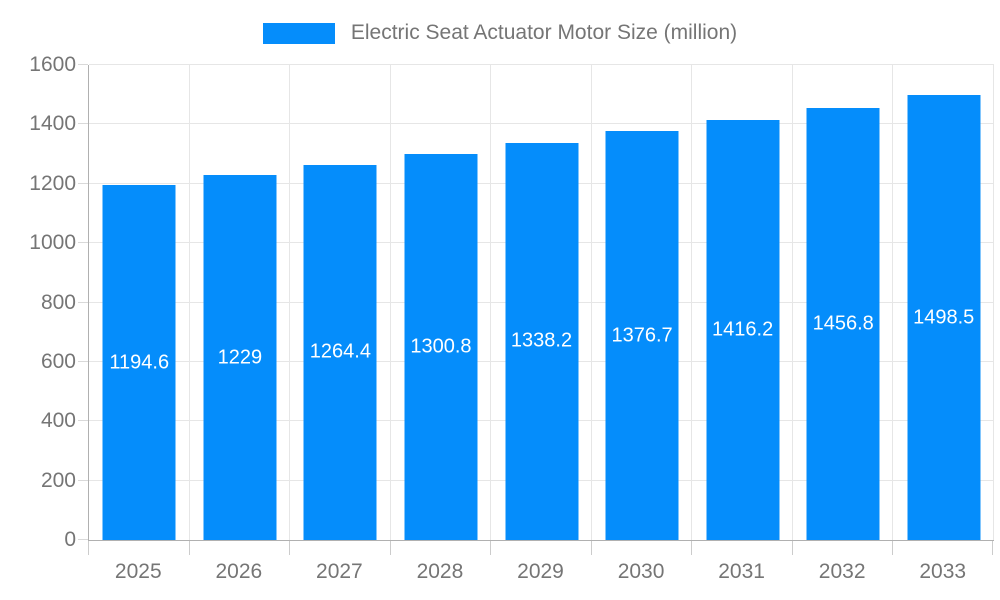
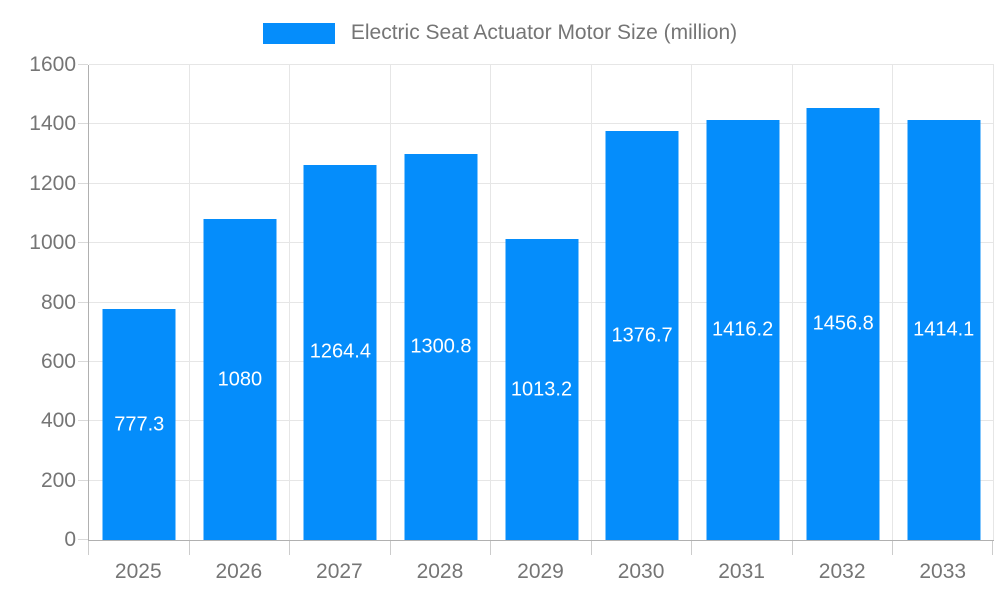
2025: 1194.6 -> 777.3
2026: 1229 -> 1080
2029: 1338.2 -> 1013.2
2033: 1498.5 -> 1414.1
